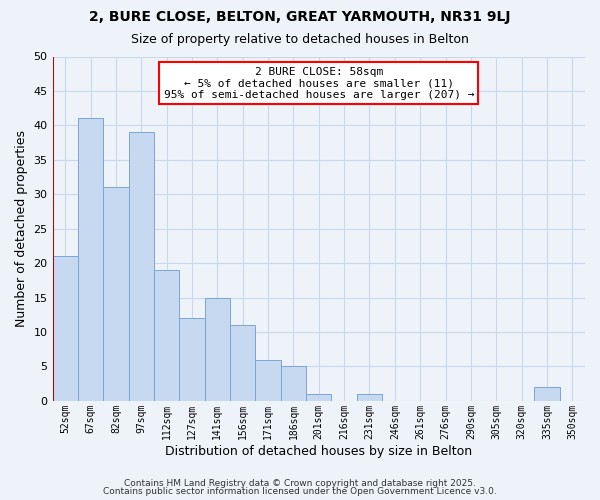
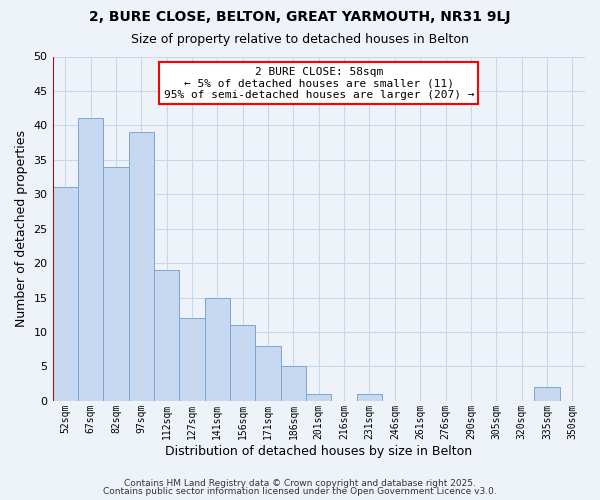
52sqm: 21 -> 31
82sqm: 31 -> 34
171sqm: 6 -> 8
